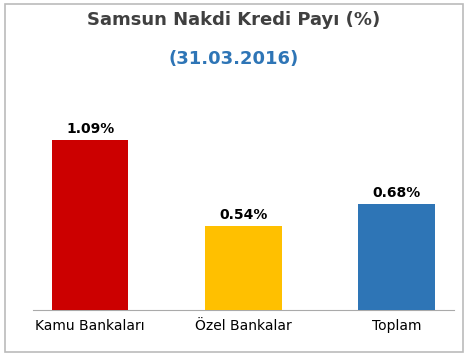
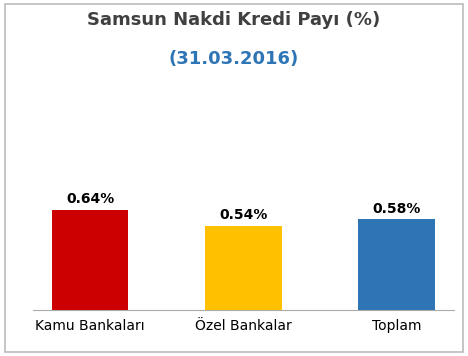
Kamu Bankaları: 1.09% -> 0.64%
Toplam: 0.68% -> 0.58%
